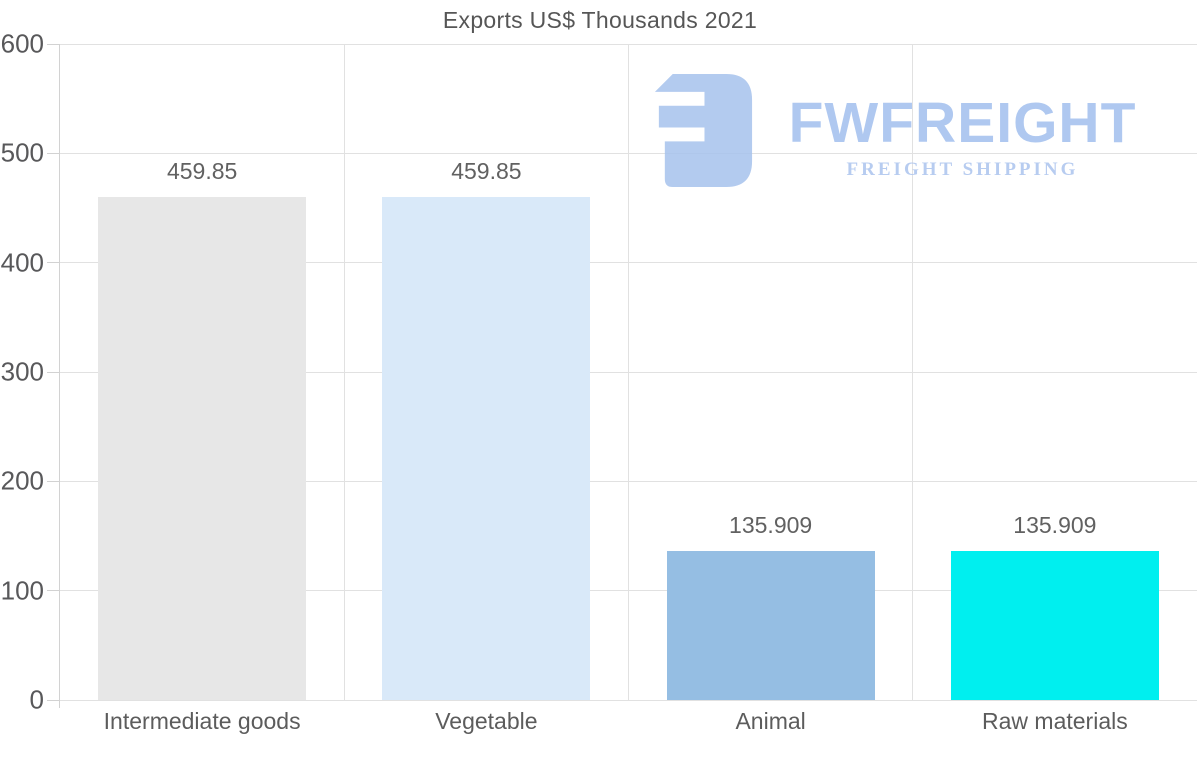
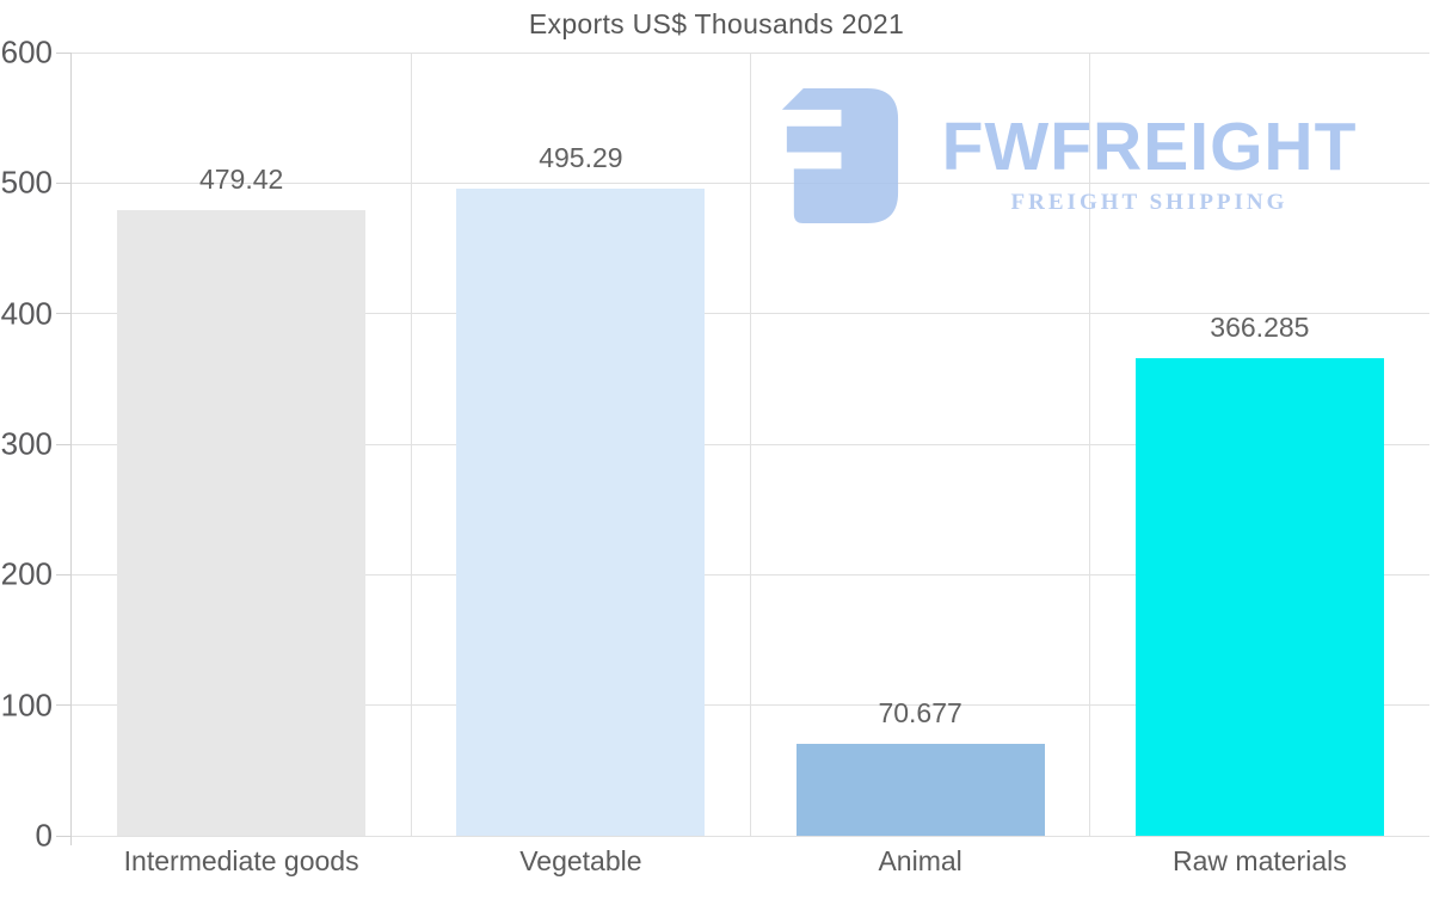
Intermediate goods: 459.85 -> 479.42
Vegetable: 459.85 -> 495.29
Animal: 135.909 -> 70.677
Raw materials: 135.909 -> 366.285
